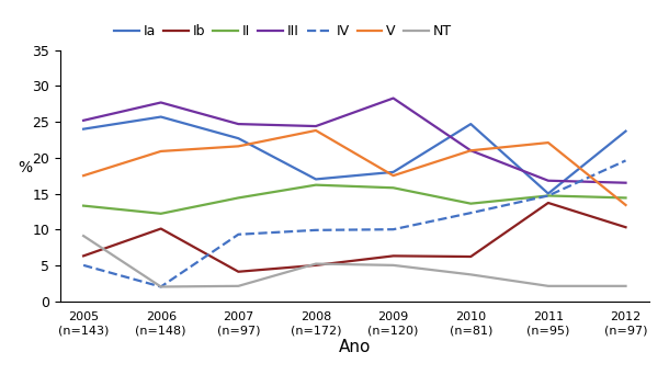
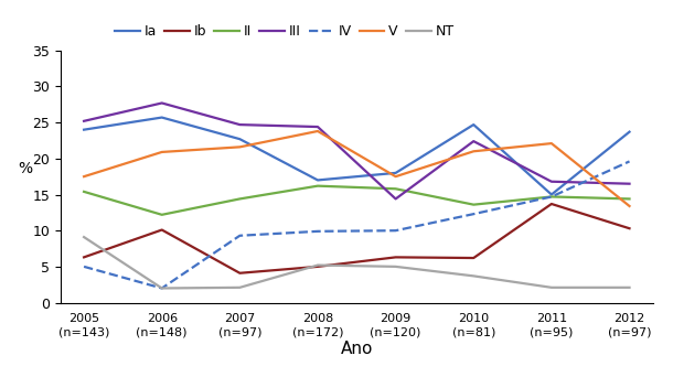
II/2005 (n=143): 13.3 -> 15.4
III/2009 (n=120): 28.3 -> 14.4
III/2010 (n=81): 21.0 -> 22.4
